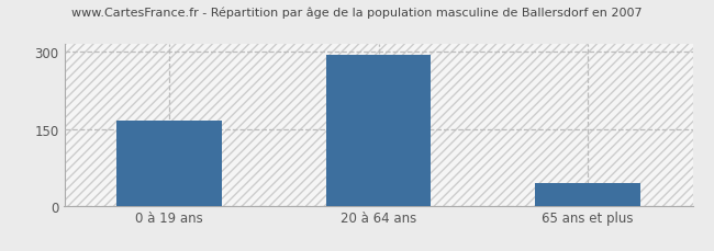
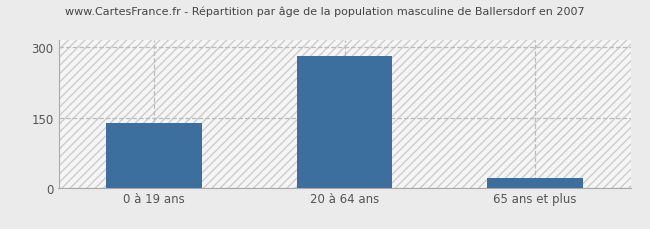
0 à 19 ans: 165 -> 138
20 à 64 ans: 295 -> 281
65 ans et plus: 45 -> 21
